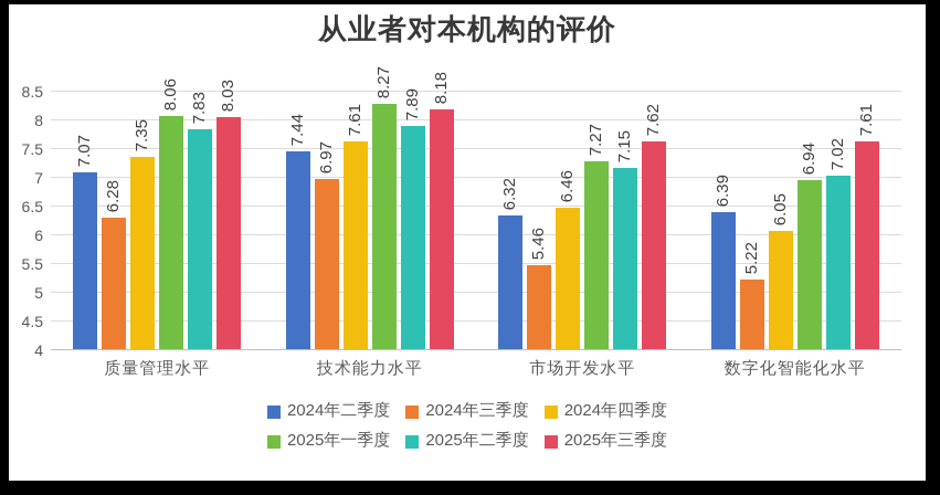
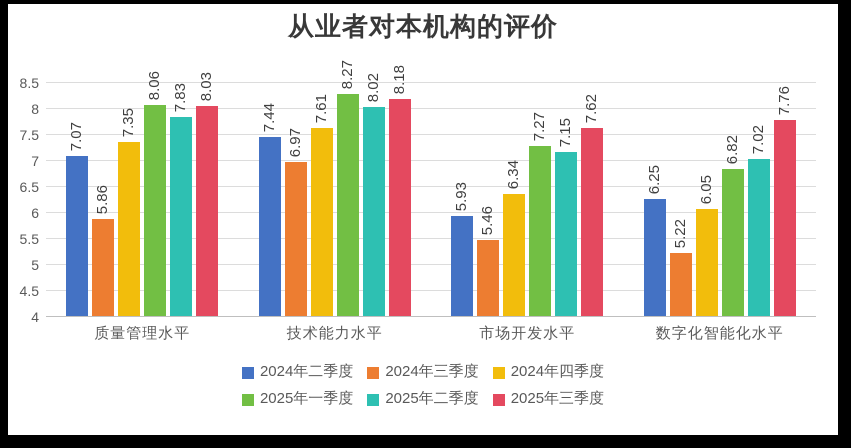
2024年三季度/质量管理水平: 6.28 -> 5.86
2025年二季度/技术能力水平: 7.89 -> 8.02
2024年二季度/市场开发水平: 6.32 -> 5.93
2024年四季度/市场开发水平: 6.46 -> 6.34
2024年二季度/数字化智能化水平: 6.39 -> 6.25
2025年一季度/数字化智能化水平: 6.94 -> 6.82
2025年三季度/数字化智能化水平: 7.61 -> 7.76
